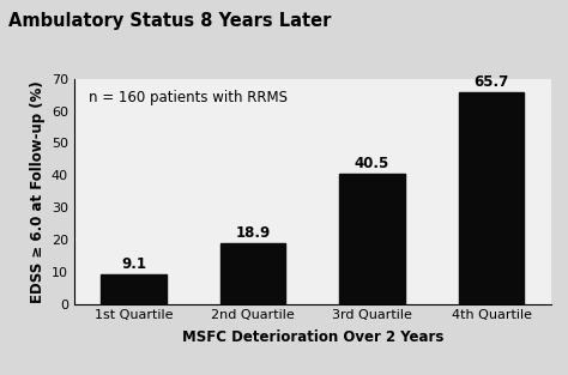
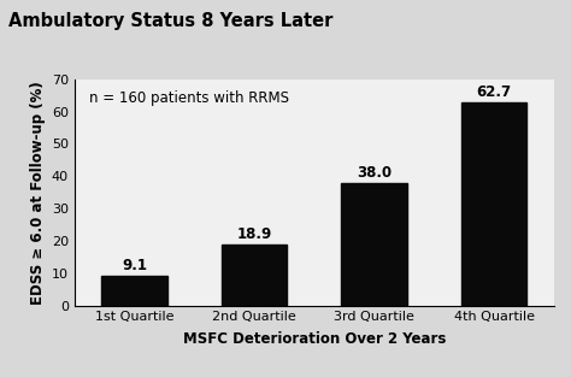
3rd Quartile: 40.5 -> 38.0
4th Quartile: 65.7 -> 62.7
